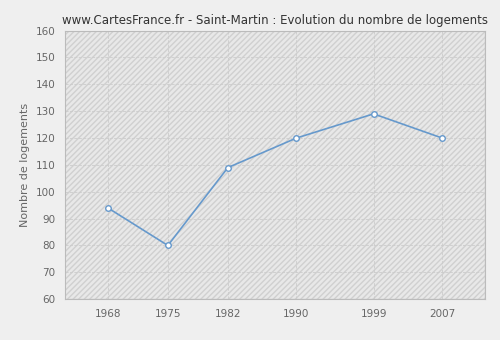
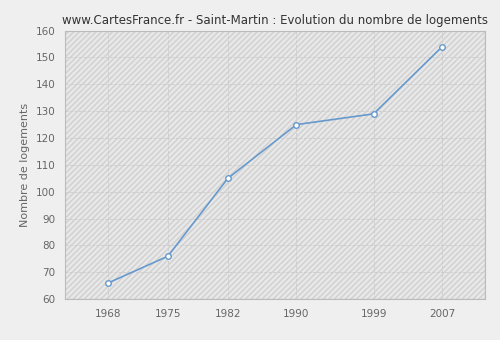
1968: 94 -> 66
1975: 80 -> 76
1982: 109 -> 105
1990: 120 -> 125
2007: 120 -> 154
